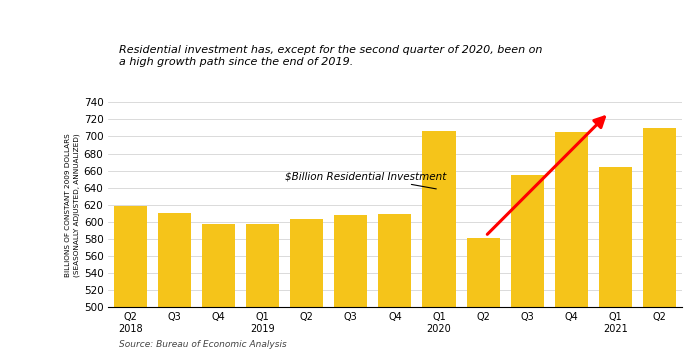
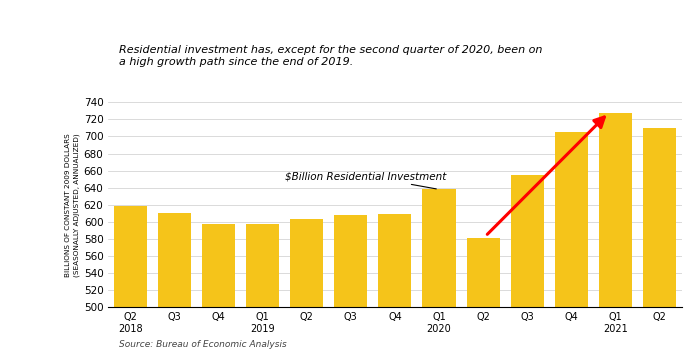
Q1 2020: 706 -> 638
Q1 2021: 664 -> 728
